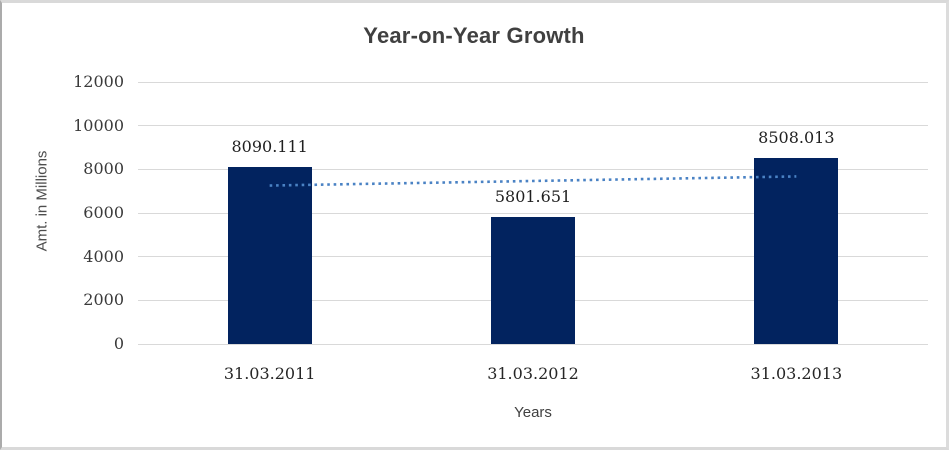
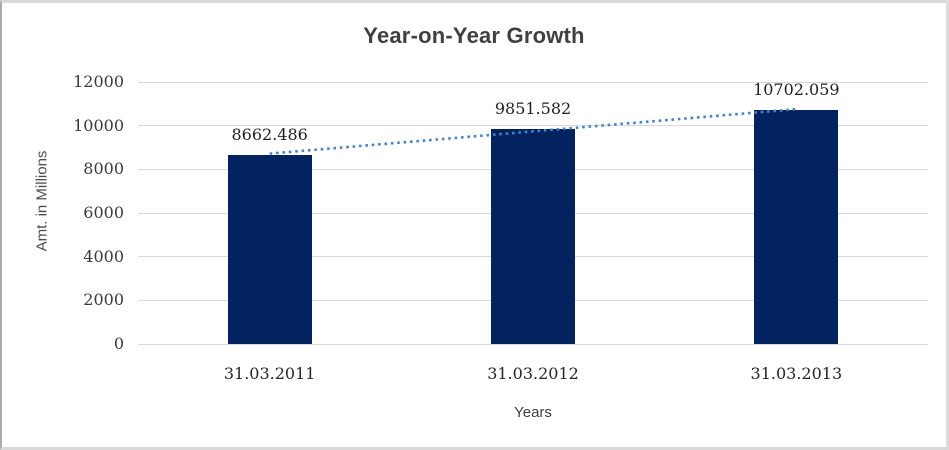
31.03.2011: 8090.111 -> 8662.486
31.03.2012: 5801.651 -> 9851.582
31.03.2013: 8508.013 -> 10702.059
